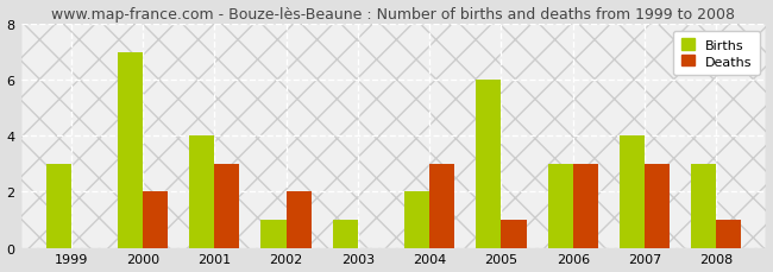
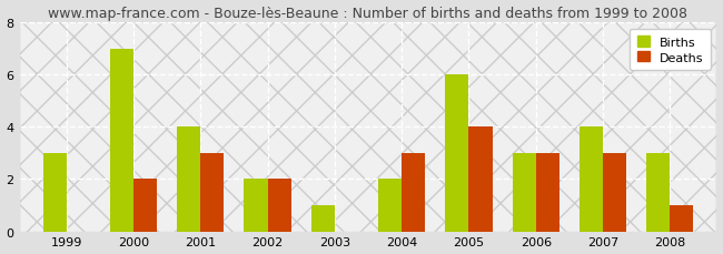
Births/2002: 1 -> 2
Deaths/2005: 1 -> 4
